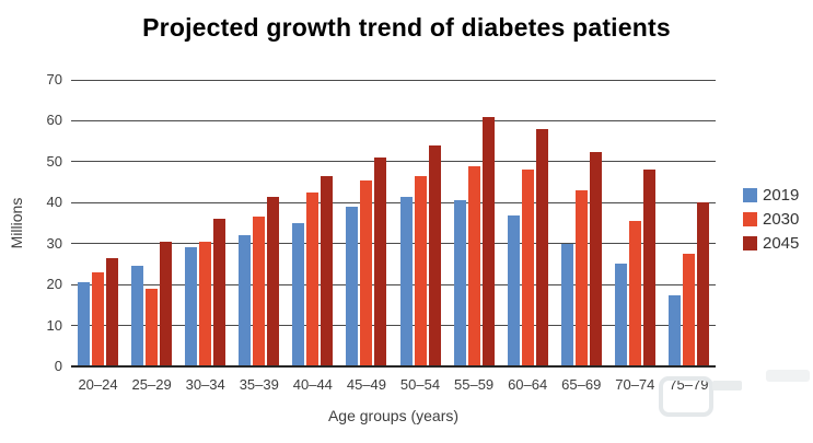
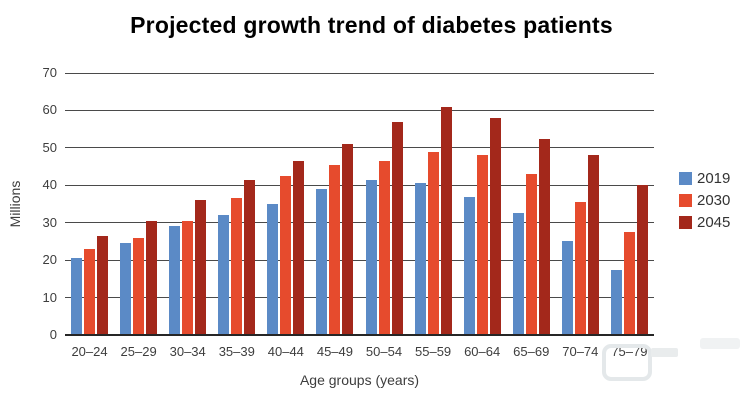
2030/25–29: 19 -> 26
2045/50–54: 54 -> 57
2019/65–69: 30 -> 32
